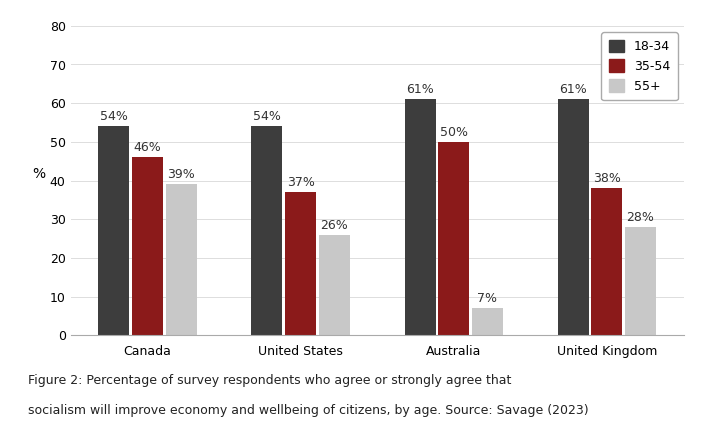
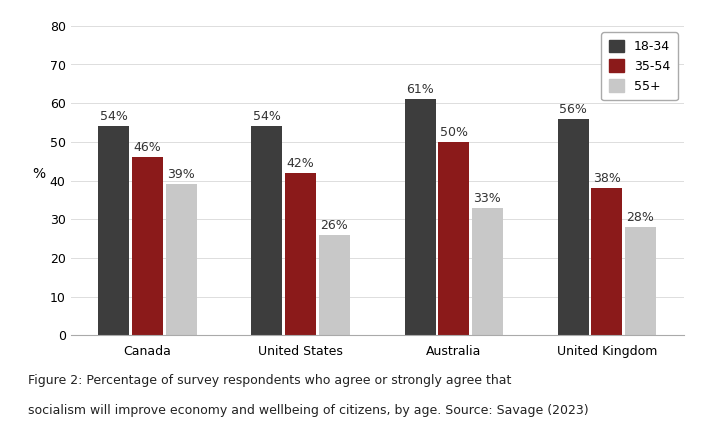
35-54/United States: 37% -> 42%
55+/Australia: 7% -> 33%
18-34/United Kingdom: 61% -> 56%
